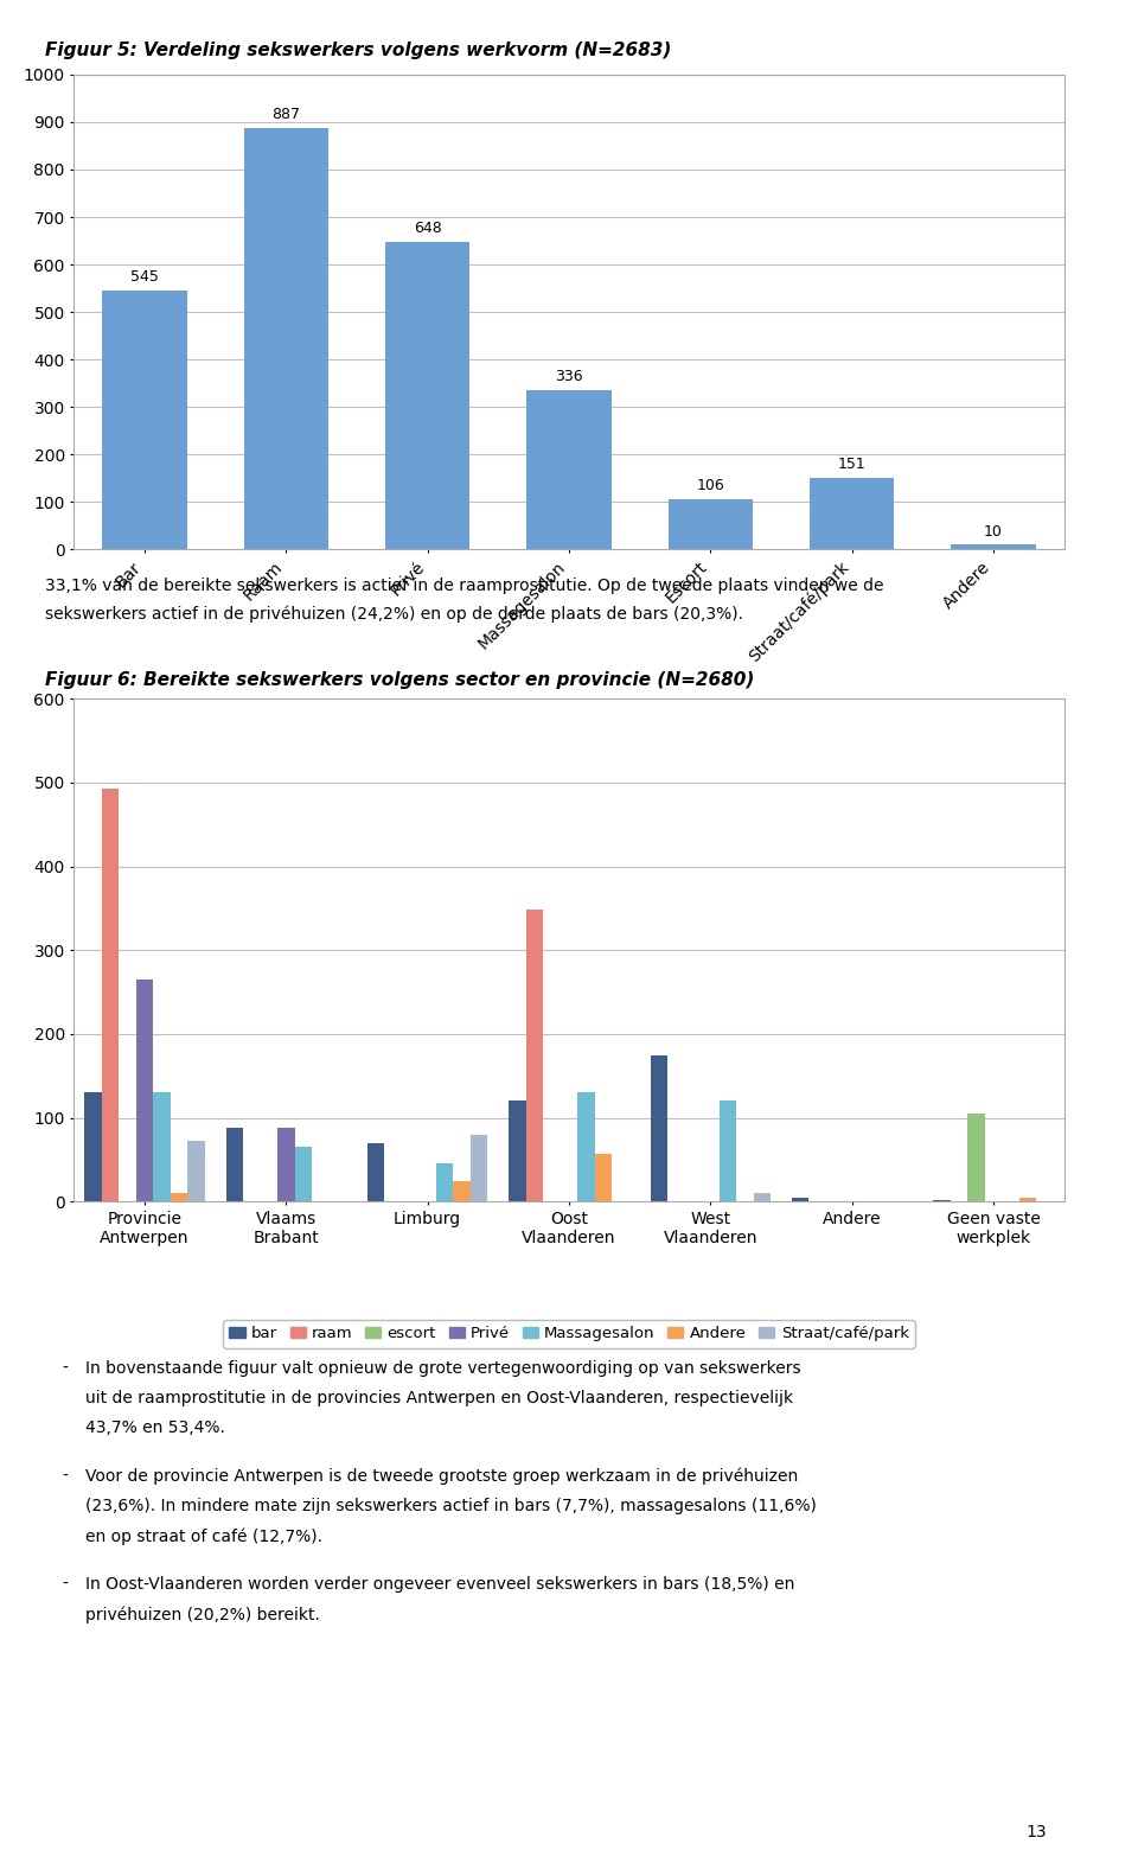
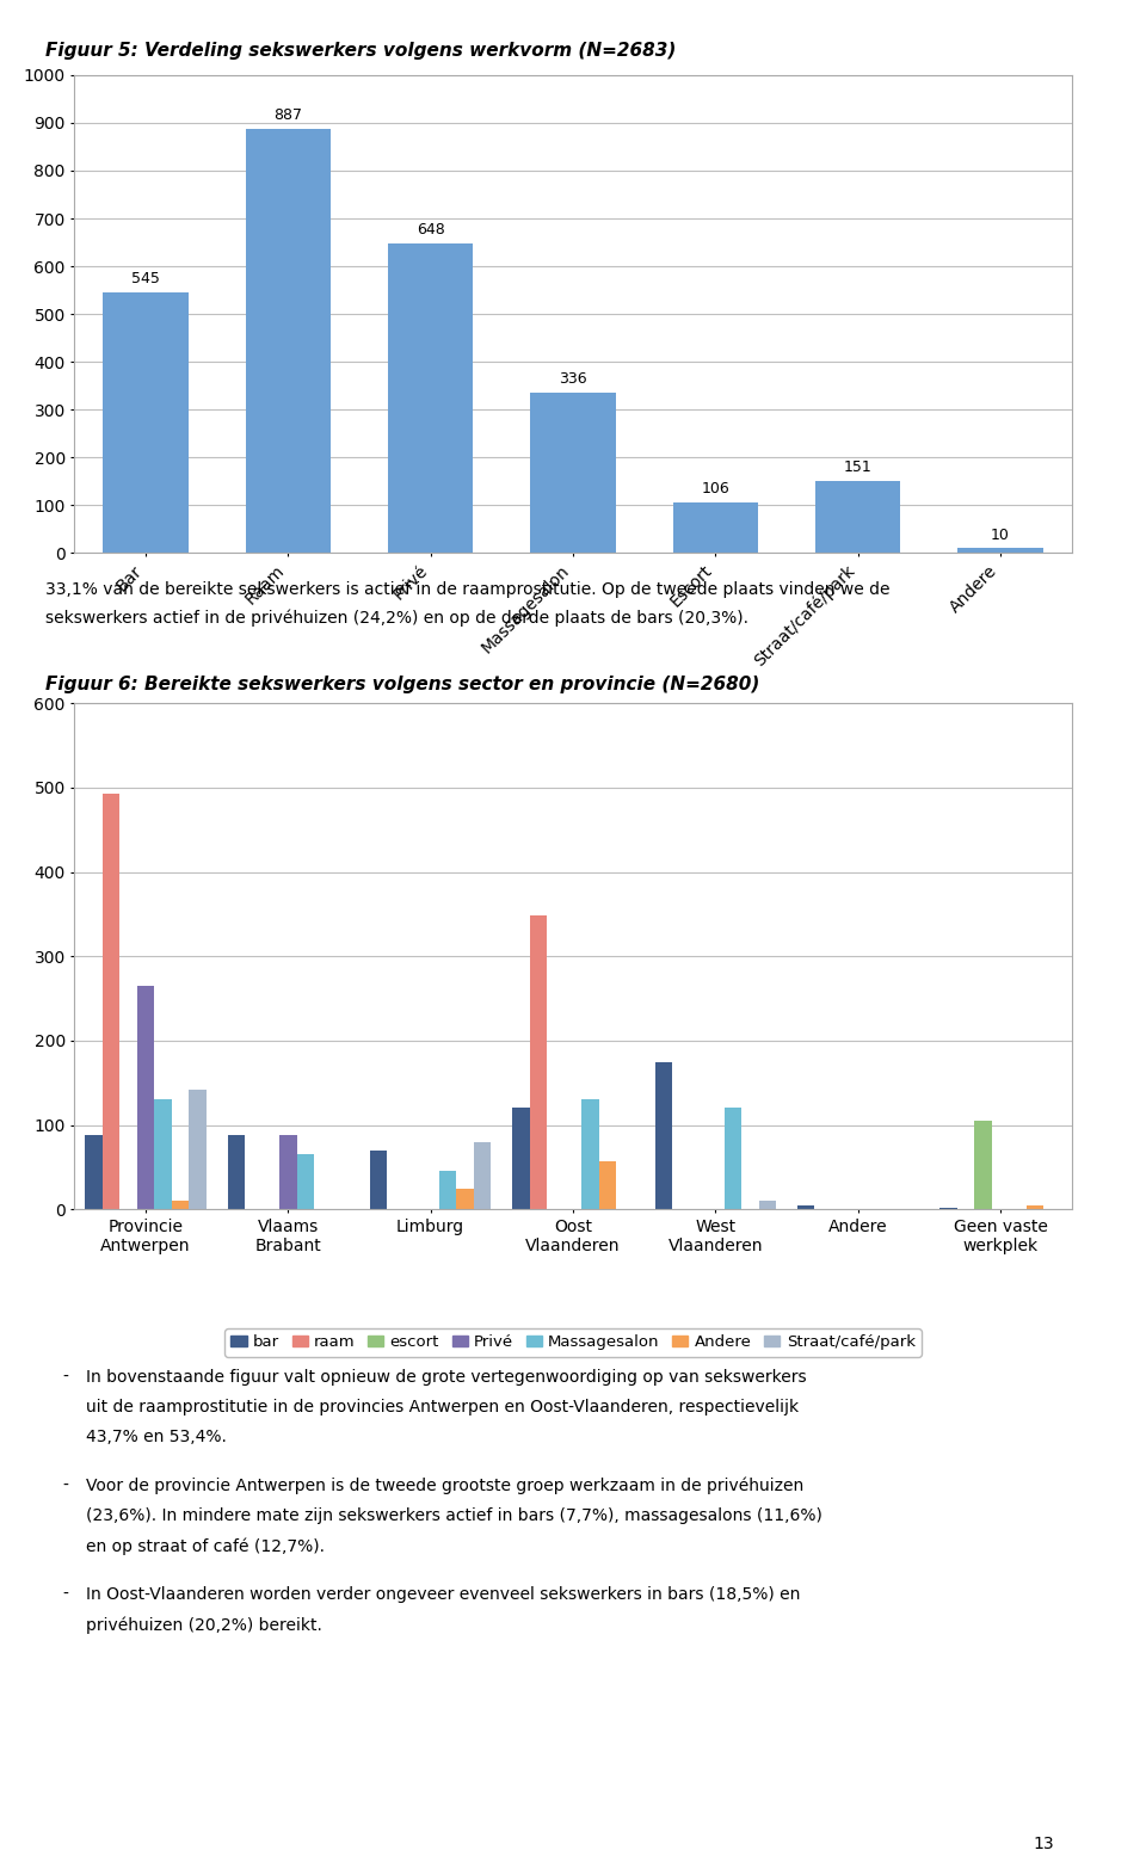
bar/Provincie Antwerpen: 130 -> 88
Straat/café/park/Provincie Antwerpen: 72 -> 142
